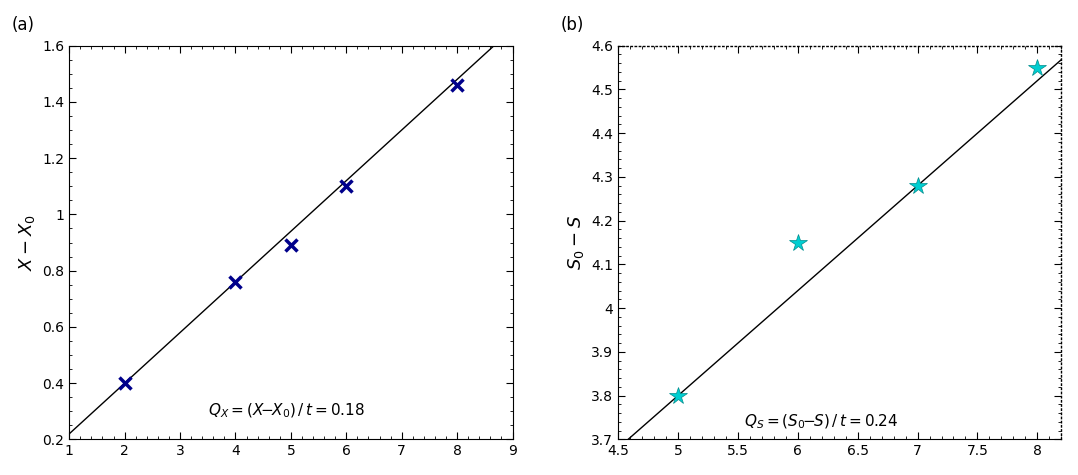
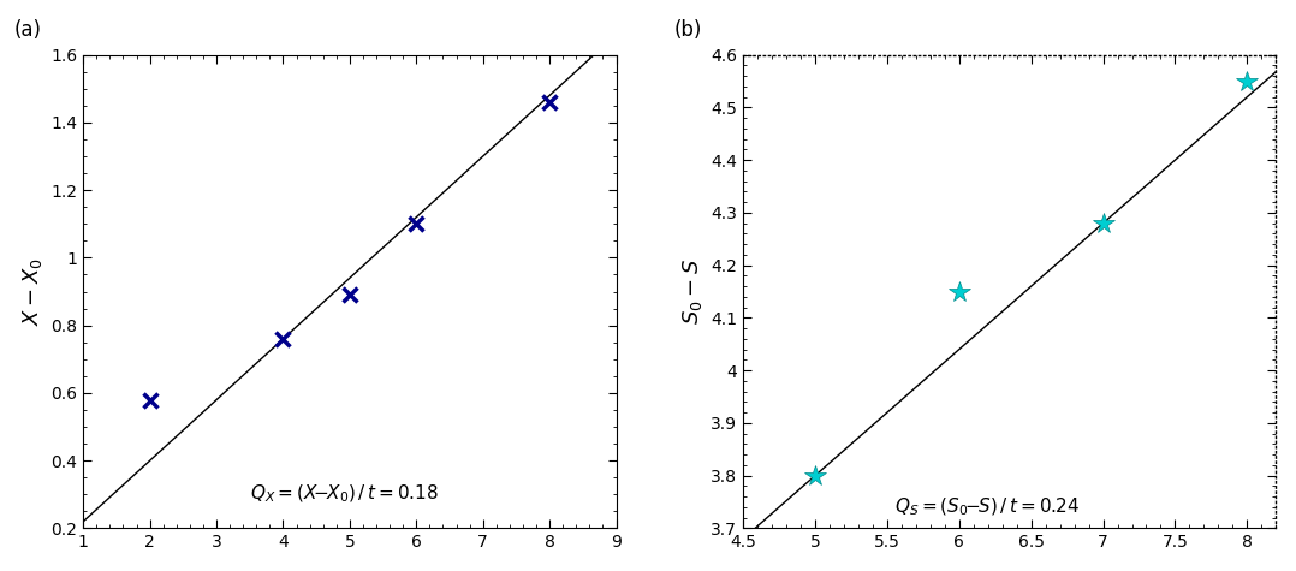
2: 0.40 -> 0.58
